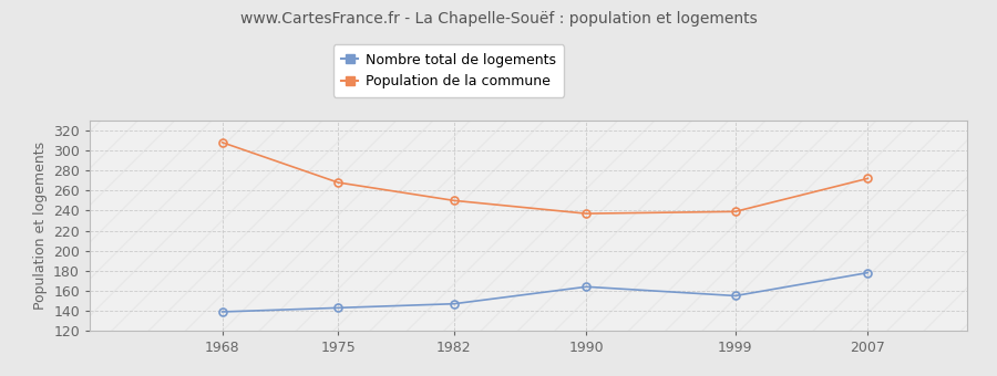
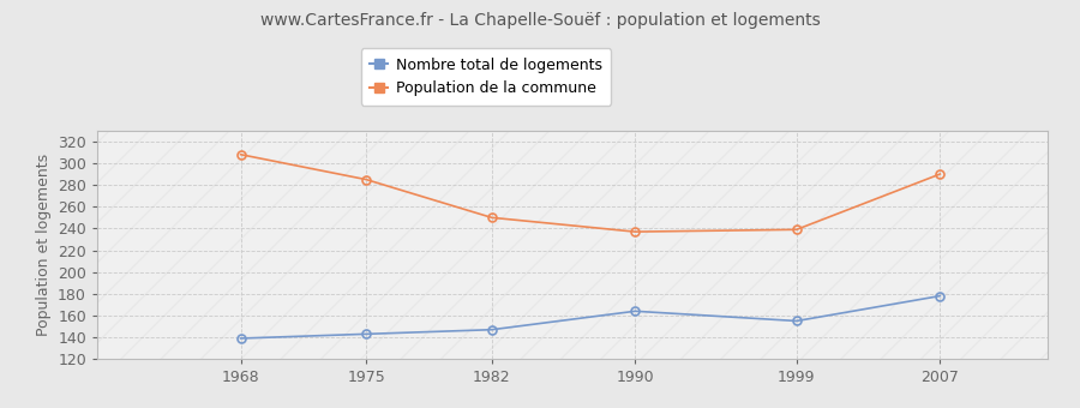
Population de la commune/1975: 268 -> 285
Population de la commune/2007: 272 -> 290
